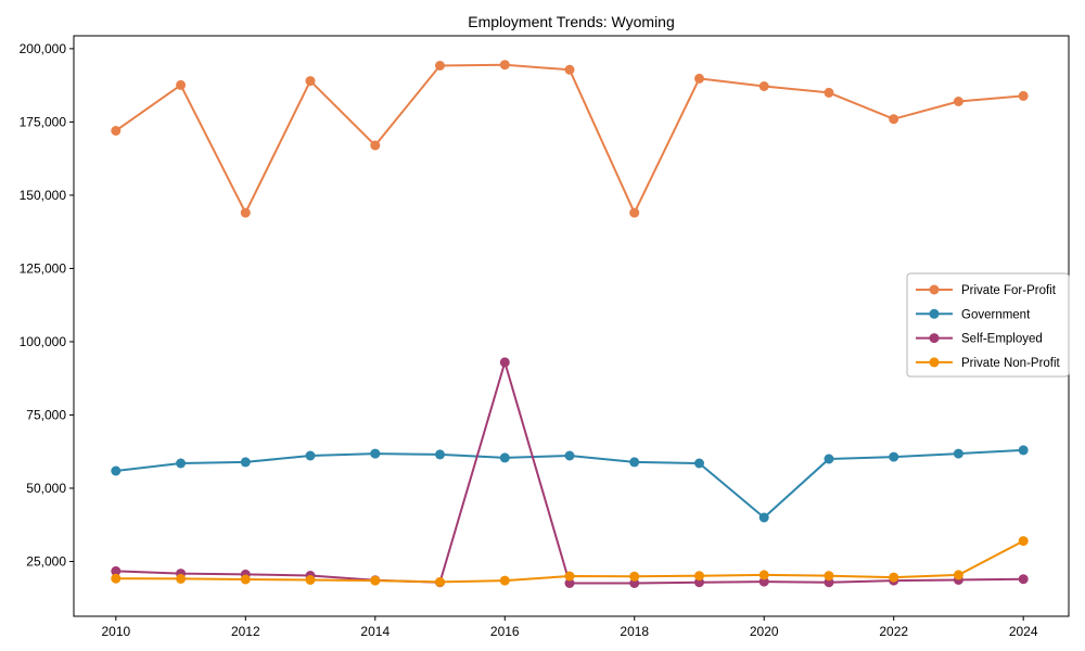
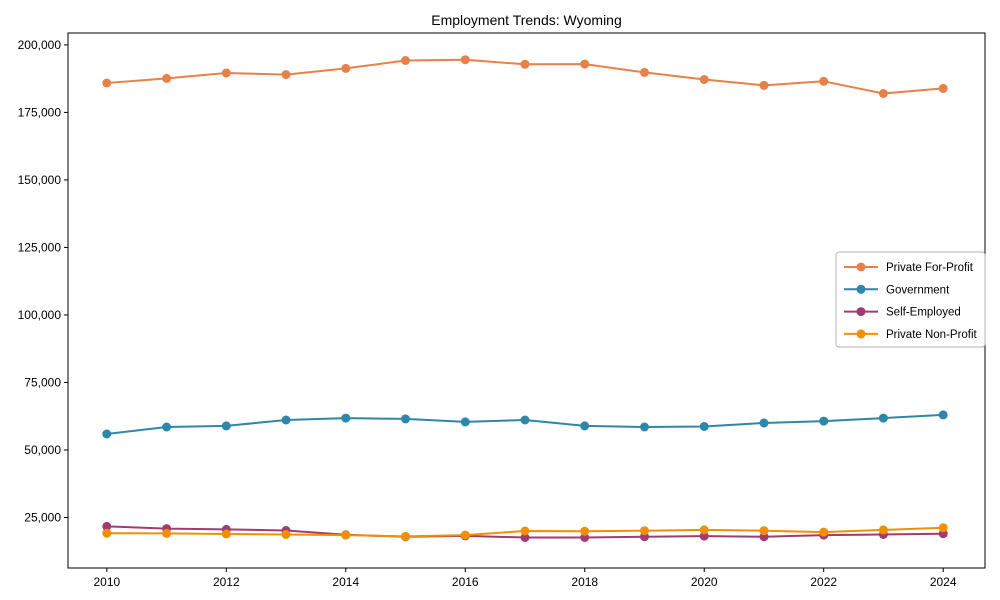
Private For-Profit/2010: 172000 -> 186000
Private For-Profit/2012: 144000 -> 190000
Private For-Profit/2014: 167000 -> 191000
Self-Employed/2016: 93000 -> 18000
Private For-Profit/2018: 144000 -> 193000
Government/2020: 40000 -> 59000
Private For-Profit/2022: 176000 -> 186000
Private Non-Profit/2024: 32000 -> 21000
